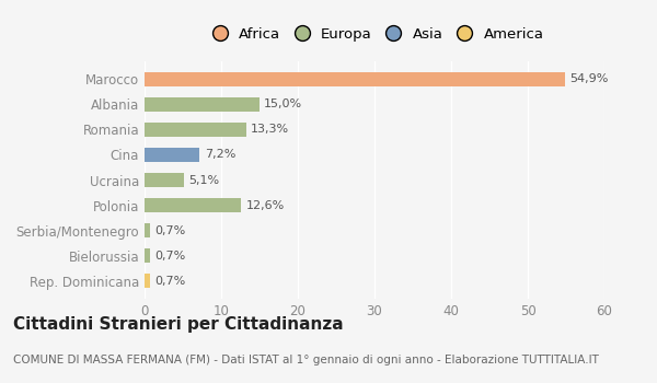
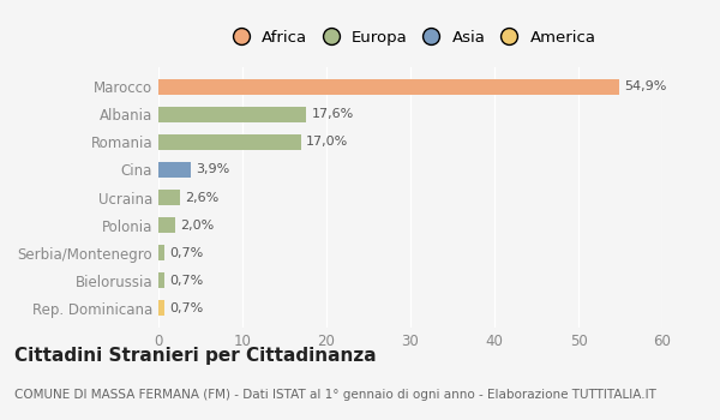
Albania: 15,0% -> 17,6%
Romania: 13,3% -> 17,0%
Cina: 7,2% -> 3,9%
Ucraina: 5,1% -> 2,6%
Polonia: 12,6% -> 2,0%
